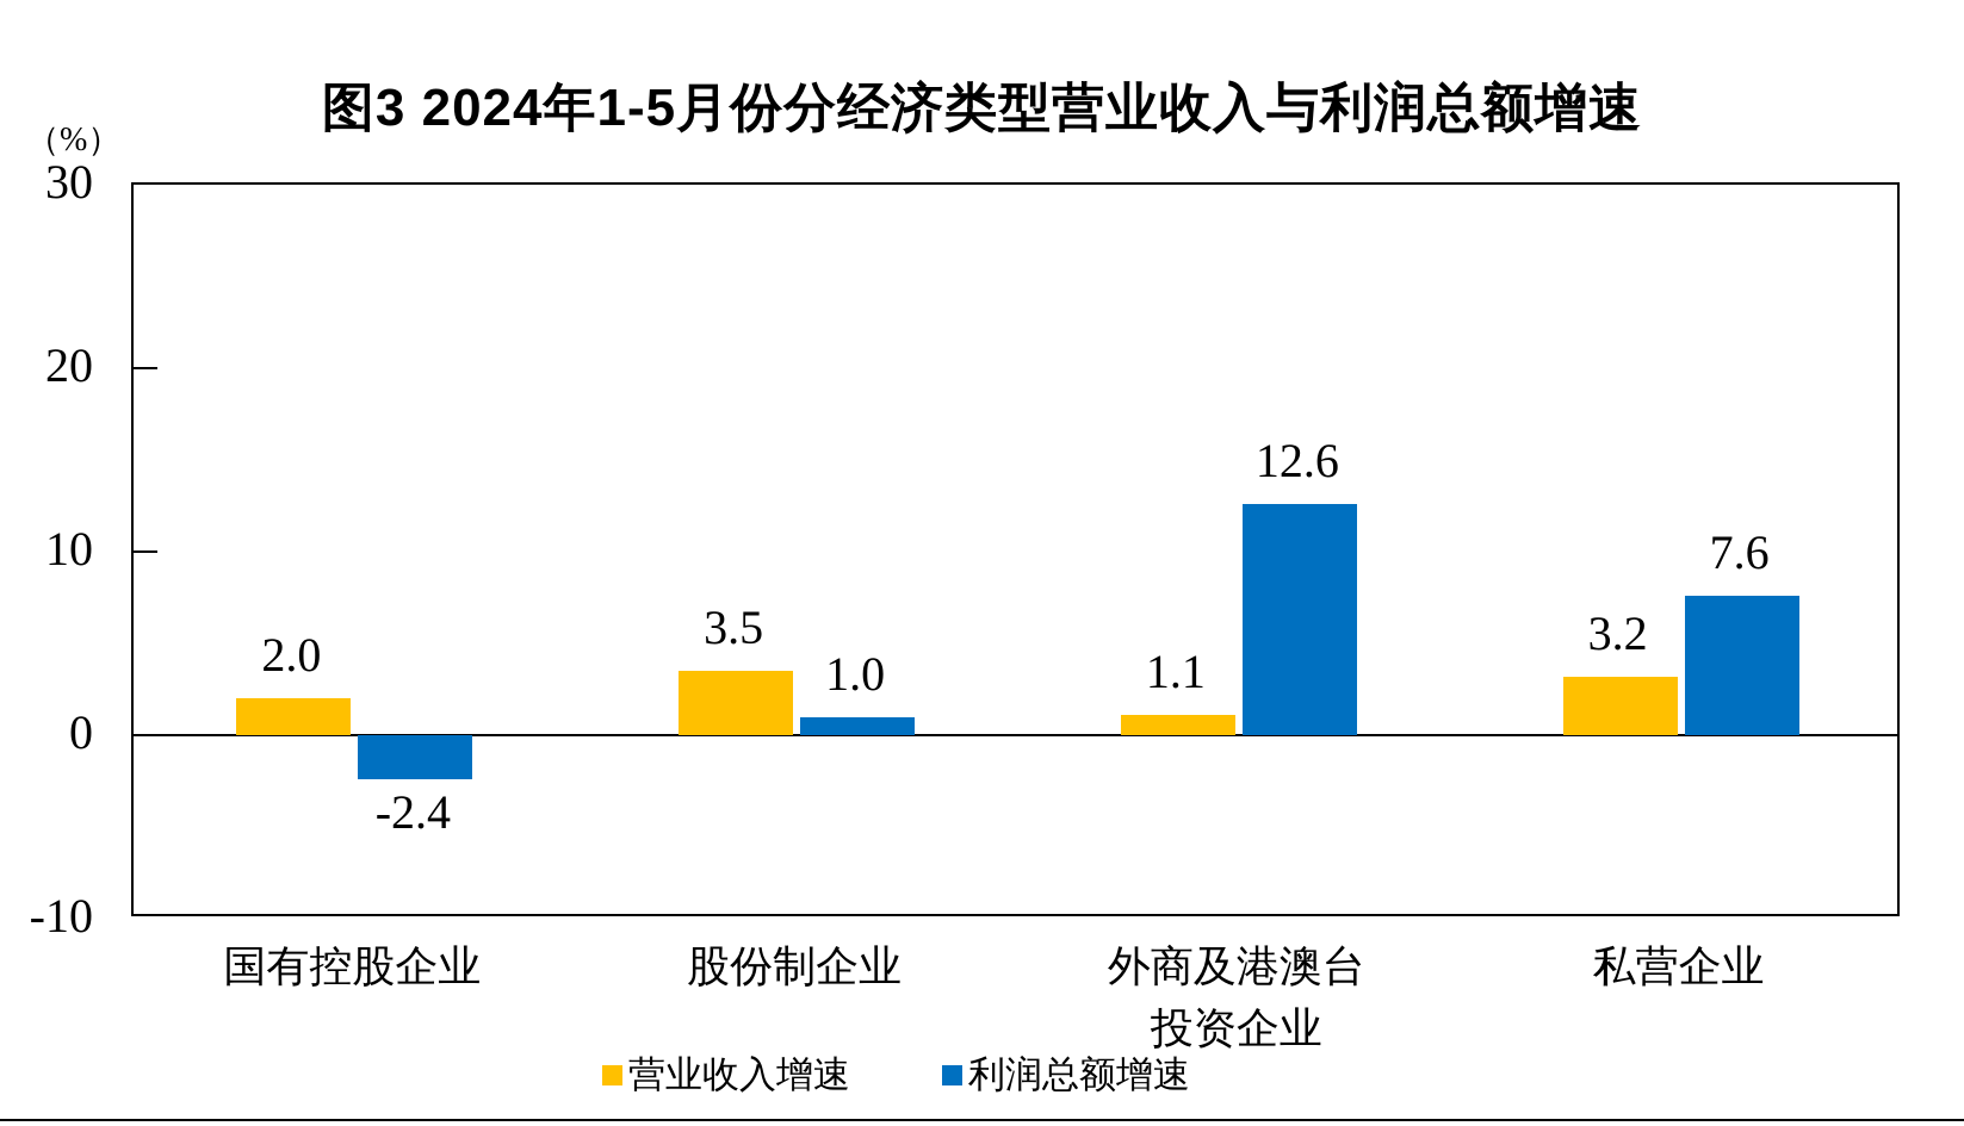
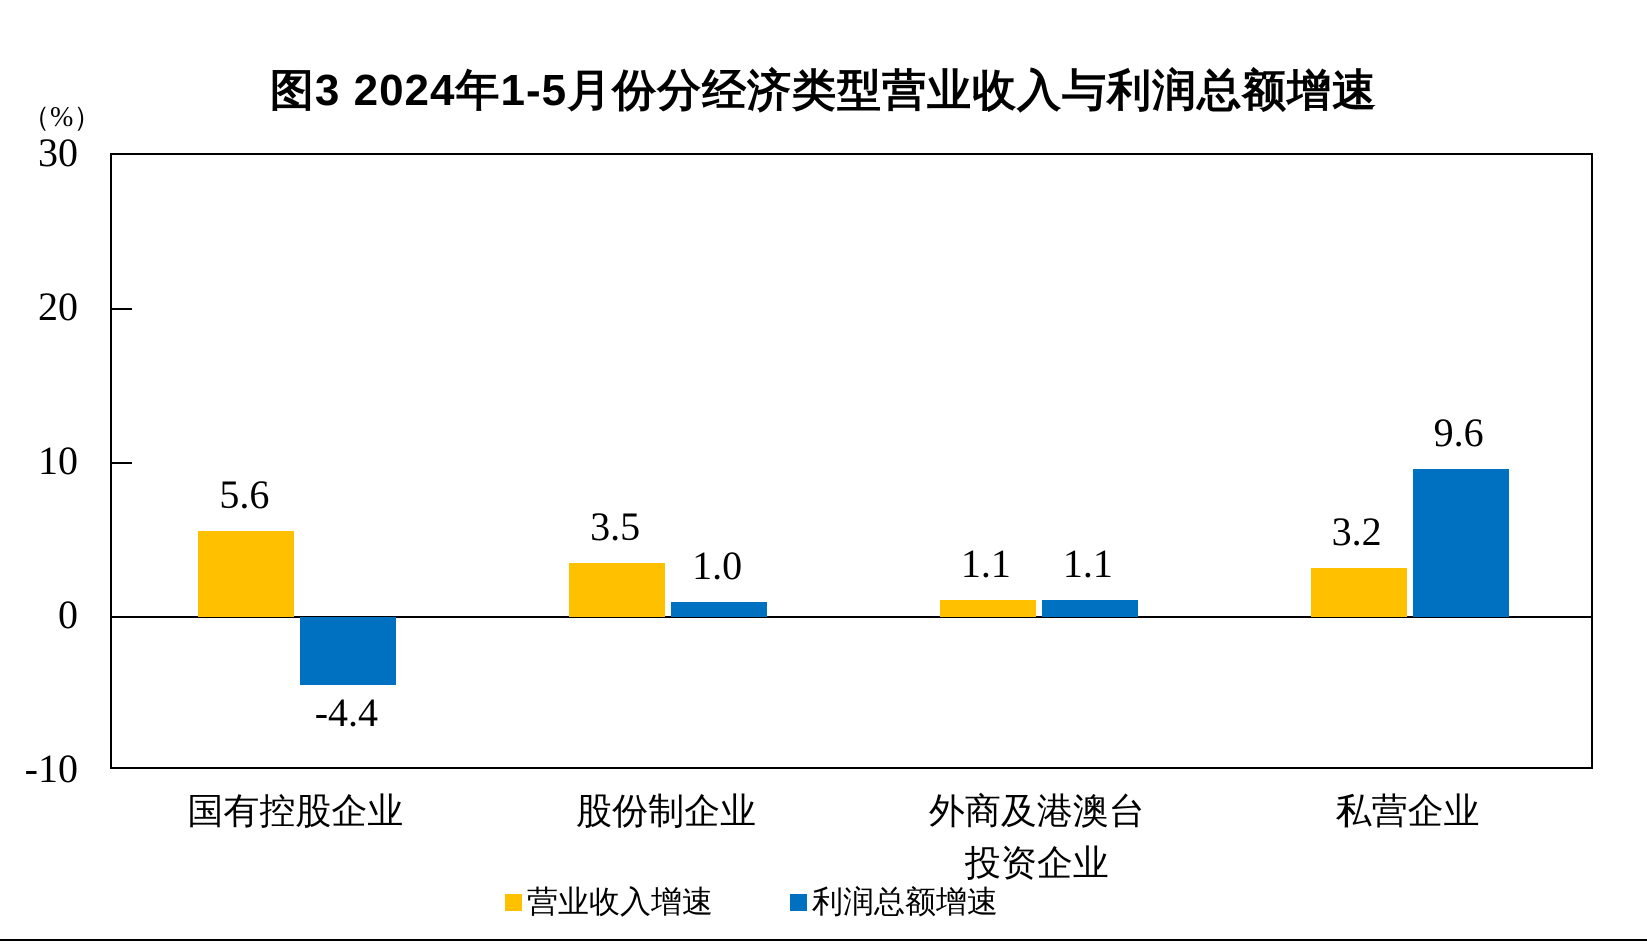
营业收入增速/国有控股企业: 2.0 -> 5.6
利润总额增速/国有控股企业: -2.4 -> -4.4
利润总额增速/外商及港澳台 投资企业: 12.6 -> 1.1
利润总额增速/私营企业: 7.6 -> 9.6
